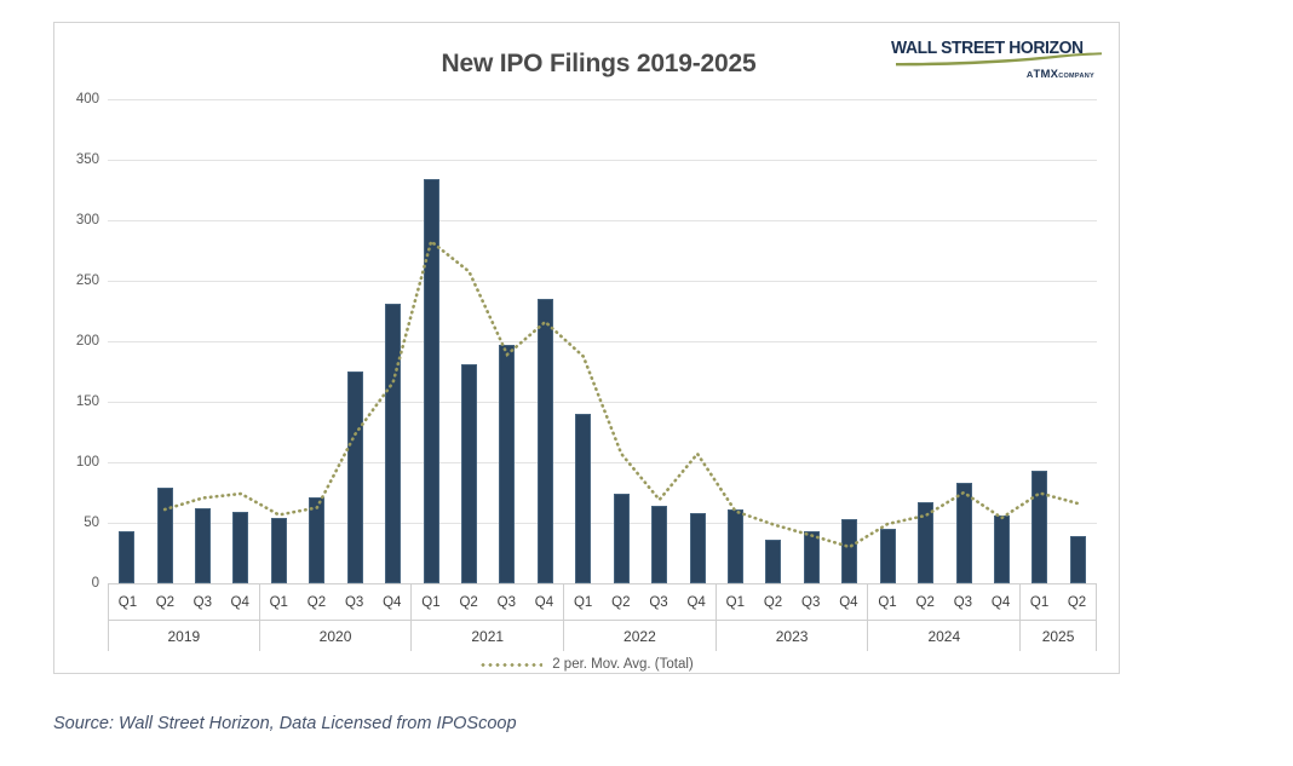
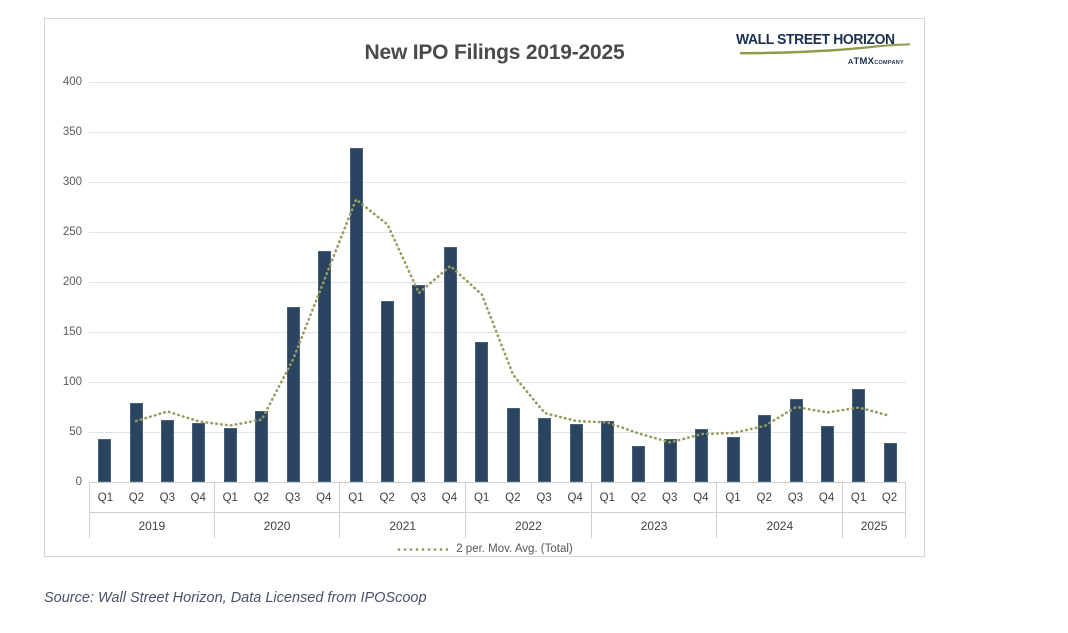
2 per. Mov. Avg. (Total)/Q4 2019: 74 -> 60
2 per. Mov. Avg. (Total)/Q4 2020: 166 -> 203
2 per. Mov. Avg. (Total)/Q4 2022: 107 -> 61
2 per. Mov. Avg. (Total)/Q4 2023: 30 -> 48
2 per. Mov. Avg. (Total)/Q4 2024: 54 -> 70
